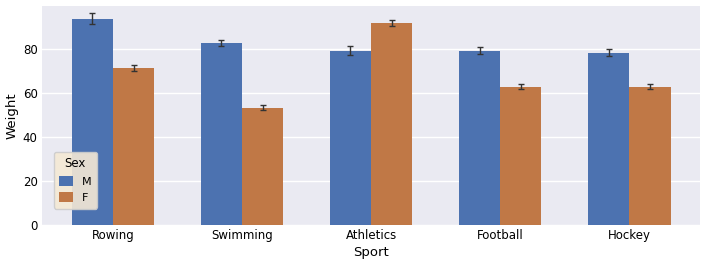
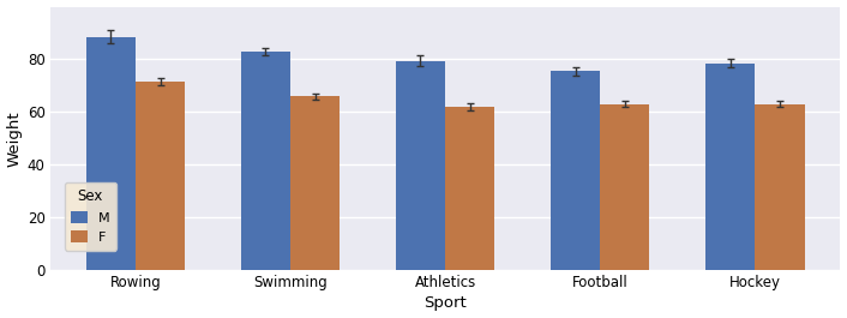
M/Rowing: 94.0 -> 88.5
F/Swimming: 53.5 -> 66.0
F/Athletics: 92.0 -> 62.0
M/Football: 79.5 -> 75.5
